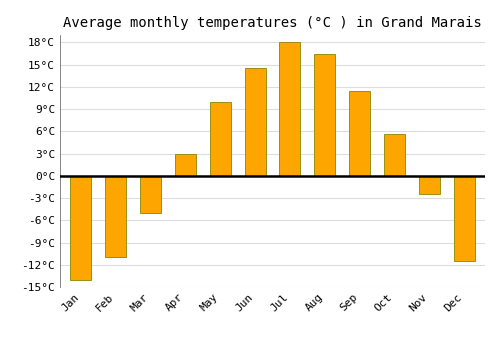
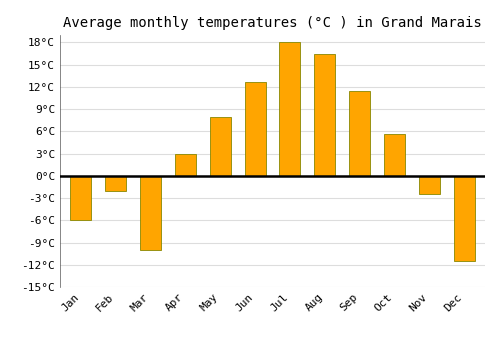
Jan: -14.0°C -> -6.0°C
Feb: -11.0°C -> -2.0°C
Mar: -5.0°C -> -10.0°C
May: 10.0°C -> 8.0°C
Jun: 14.5°C -> 12.6°C
